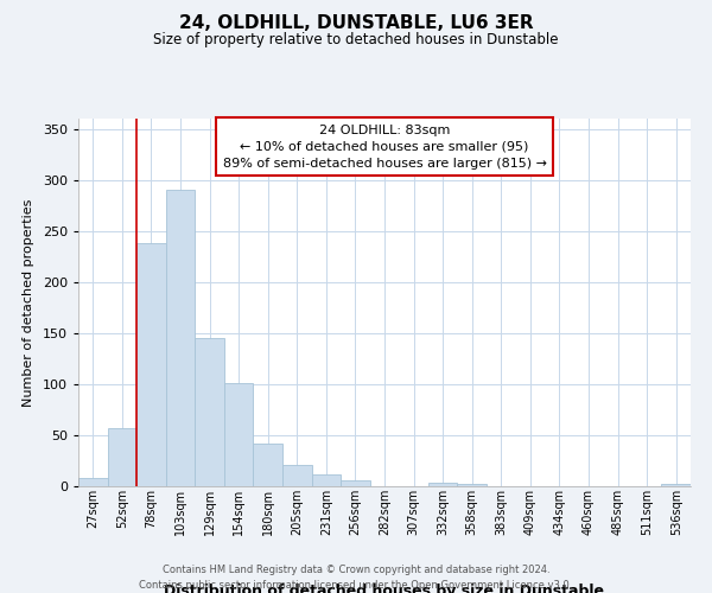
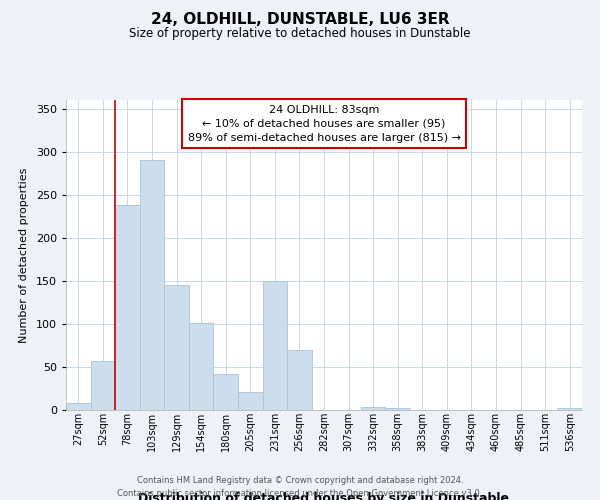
231sqm: 12 -> 150
256sqm: 6 -> 70
